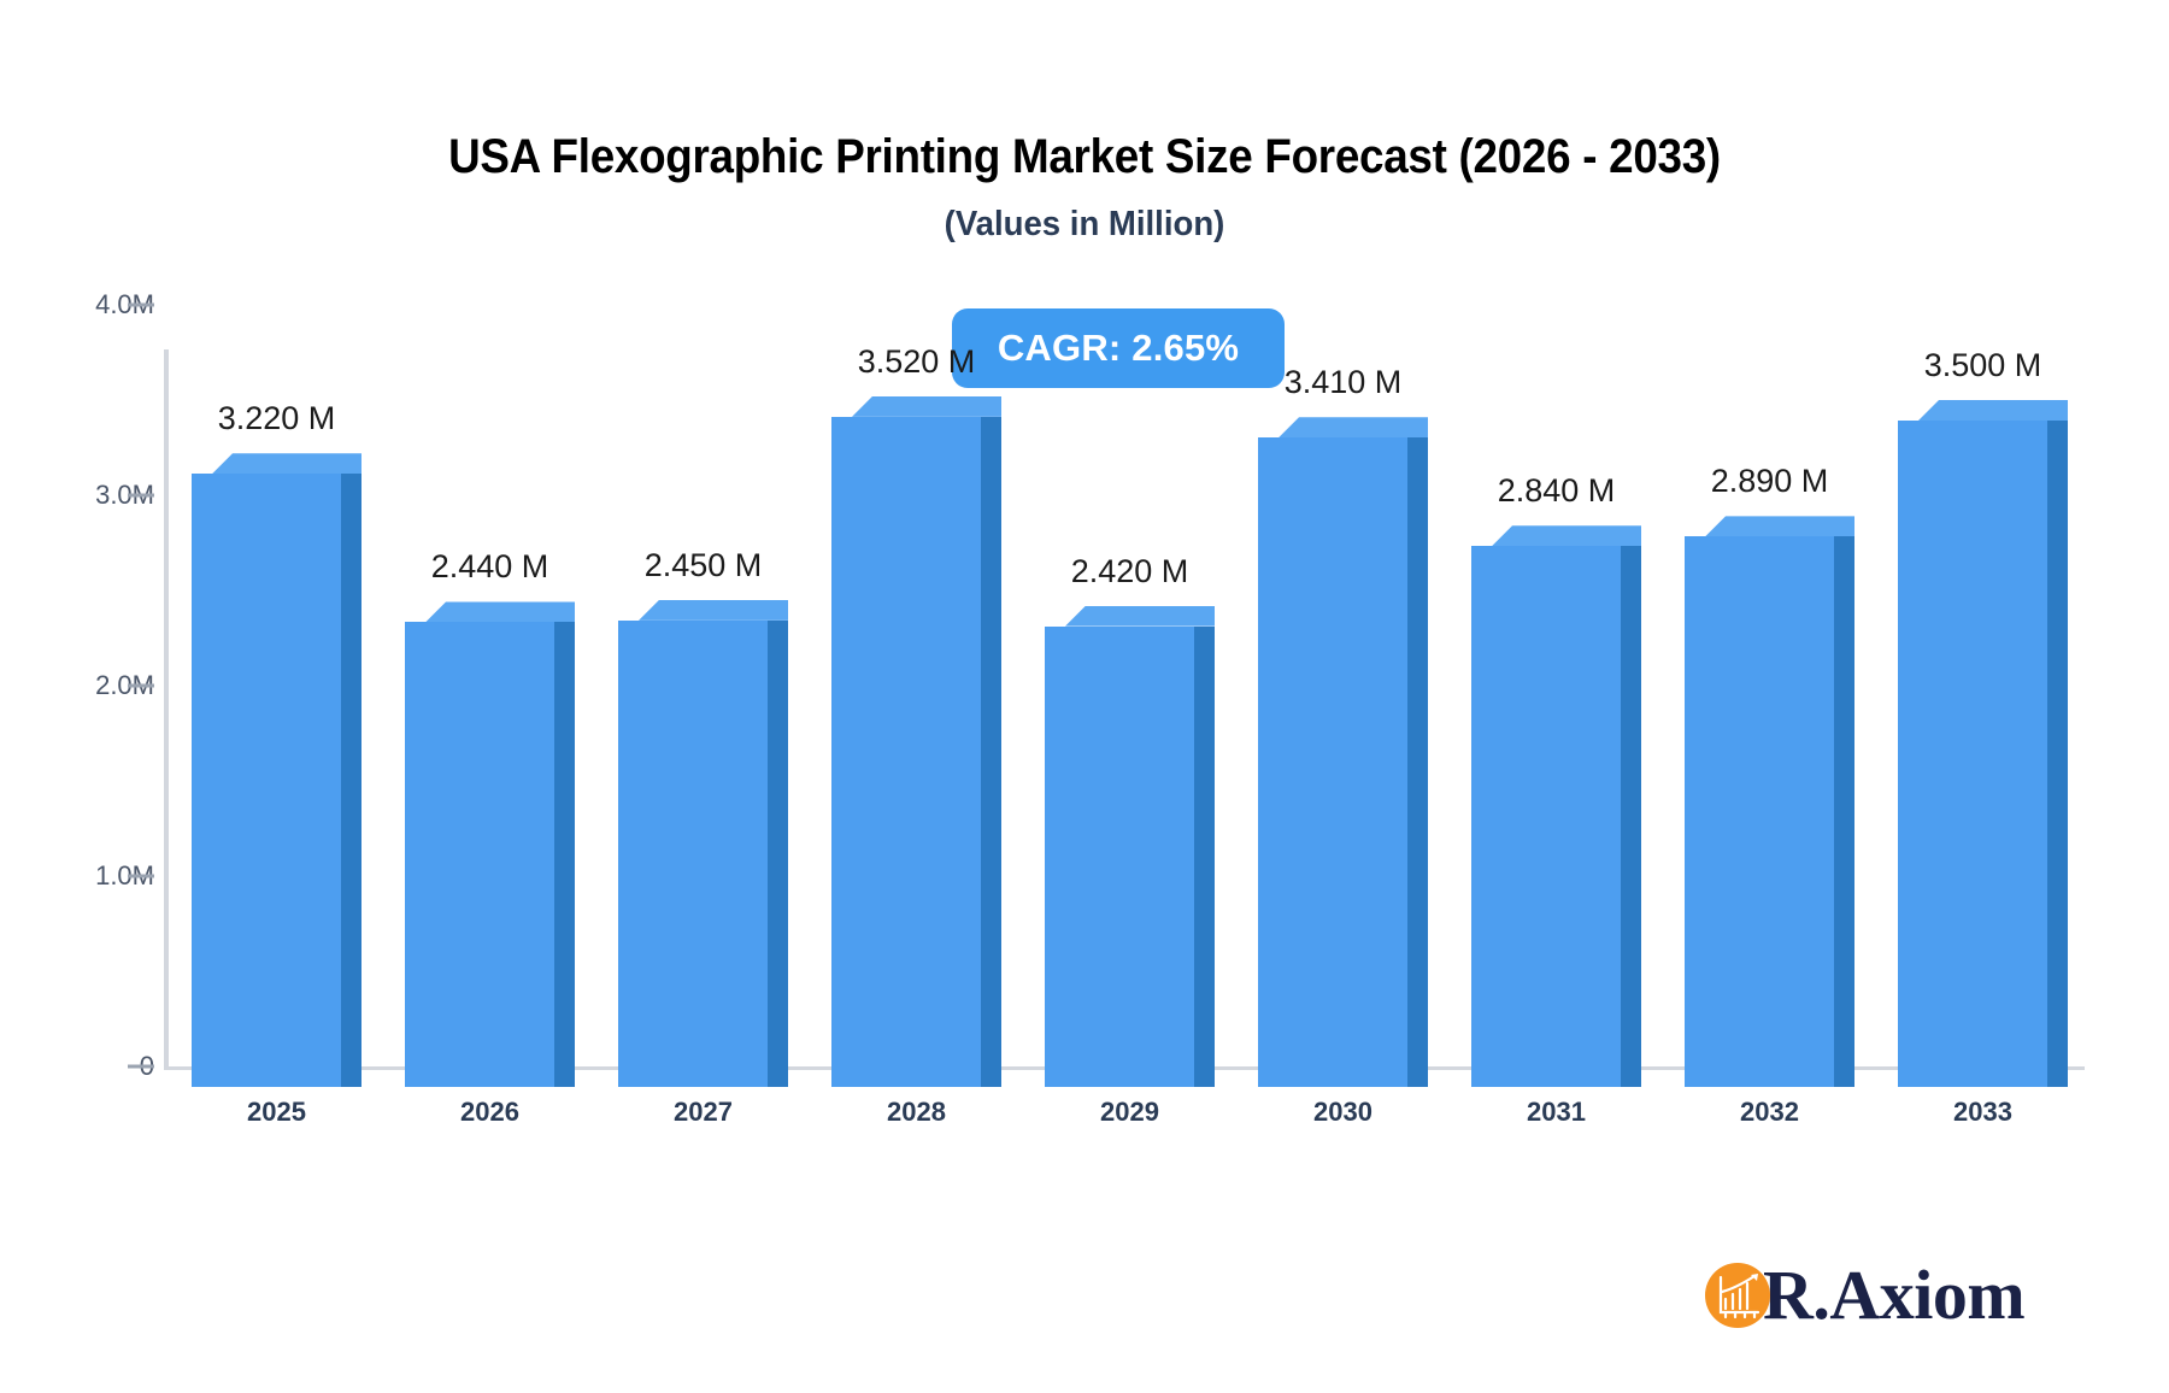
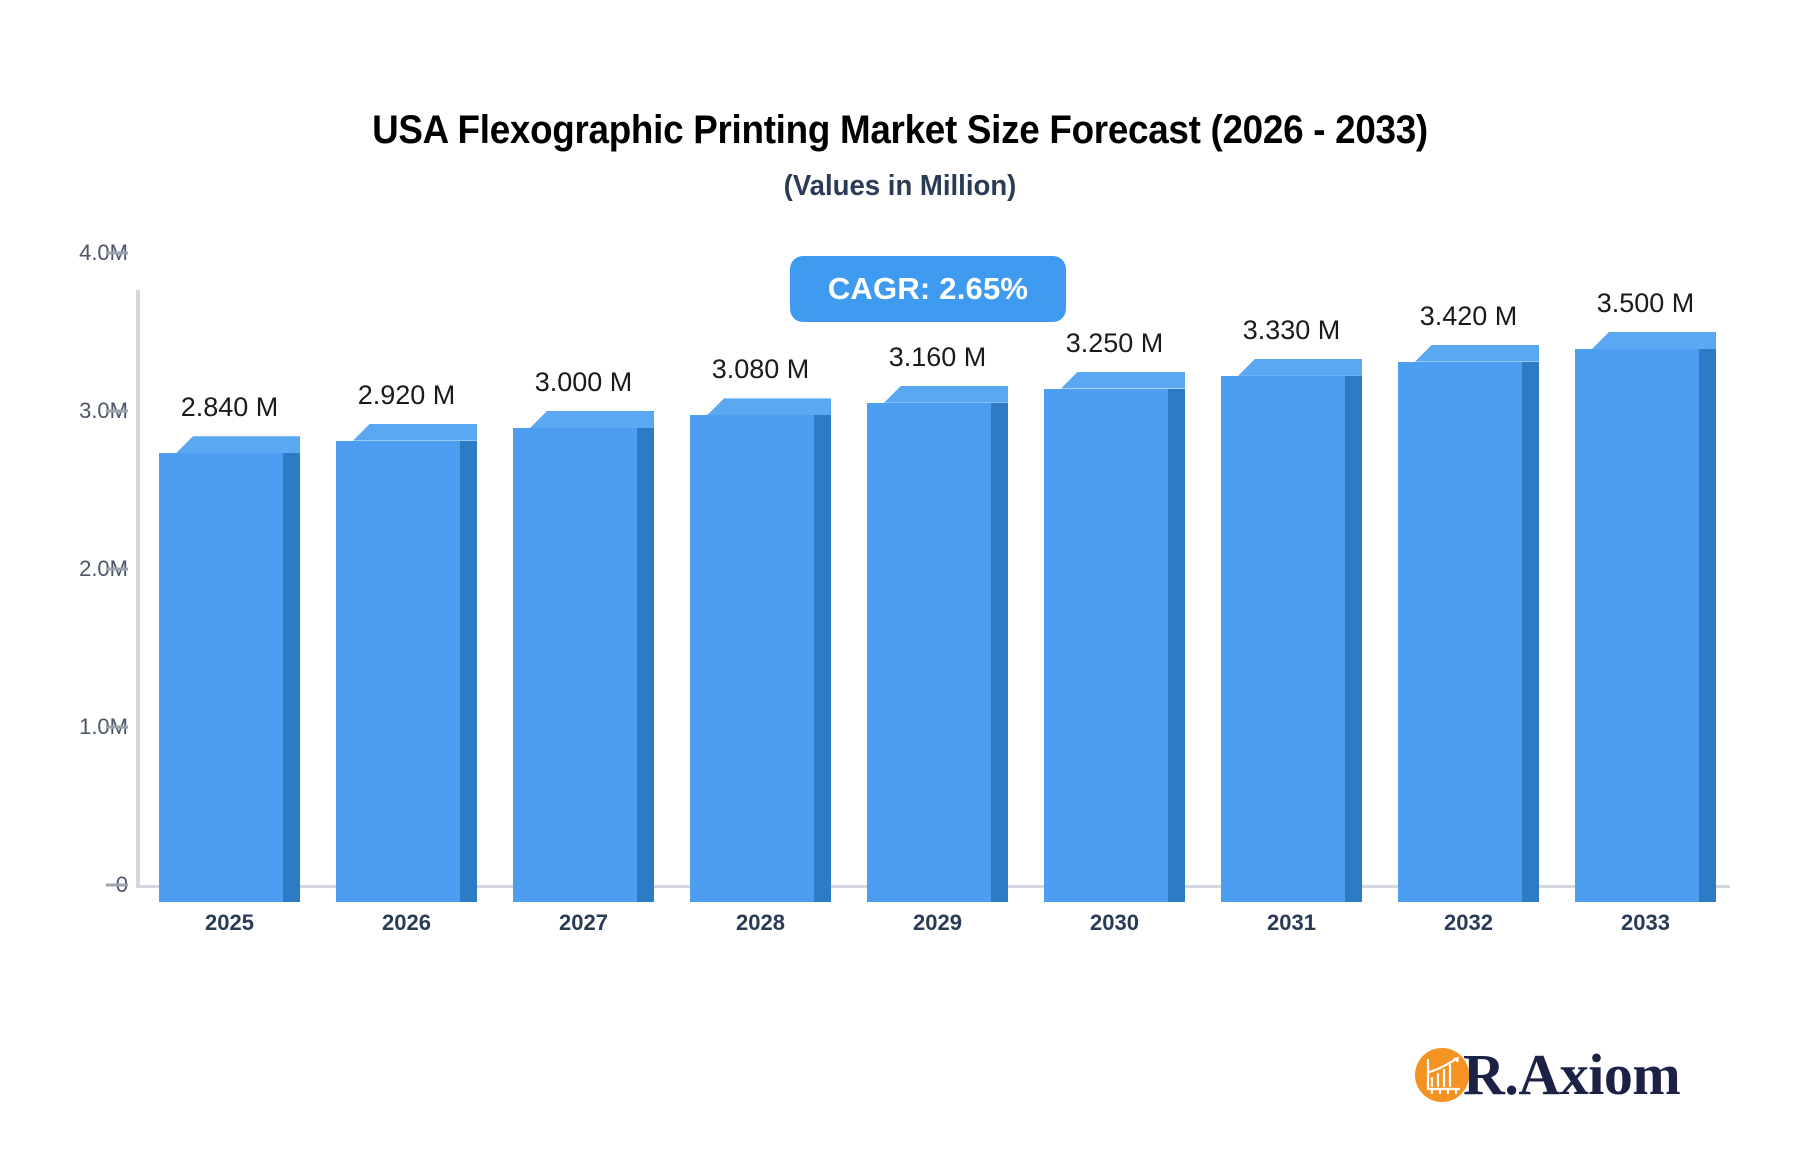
2025: 3.220 -> 2.840
2026: 2.440 -> 2.920
2027: 2.450 -> 3.000
2028: 3.520 -> 3.080
2029: 2.420 -> 3.160
2030: 3.410 -> 3.250
2031: 2.840 -> 3.330
2032: 2.890 -> 3.420
